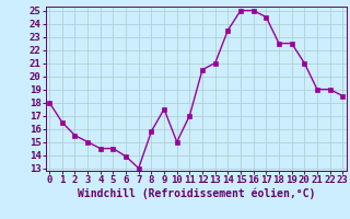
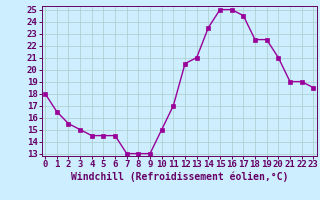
6: 13.9 -> 14.5
8: 15.8 -> 13.0
9: 17.5 -> 13.0
